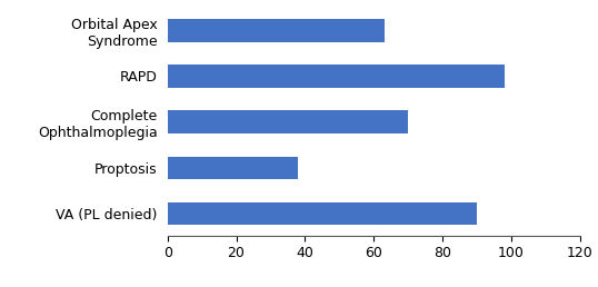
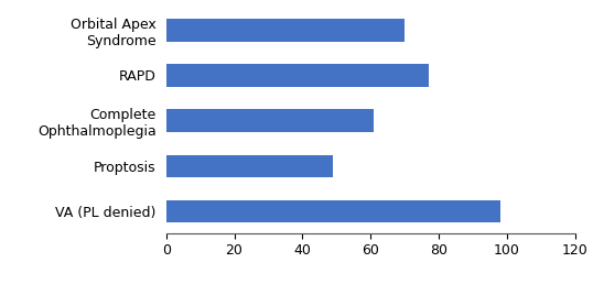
Orbital Apex Syndrome: 63 -> 70
RAPD: 98 -> 77
Complete Ophthalmoplegia: 70 -> 61
Proptosis: 38 -> 49
VA (PL denied): 90 -> 98
